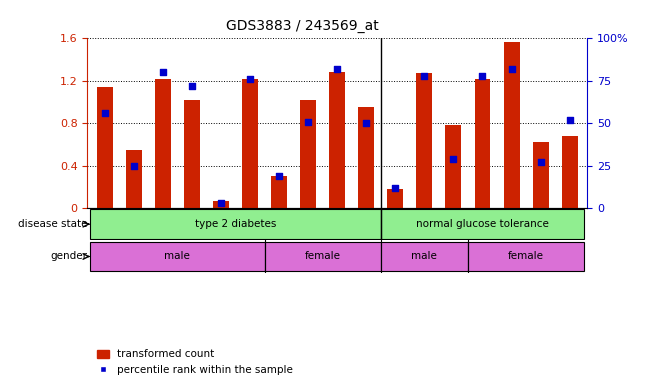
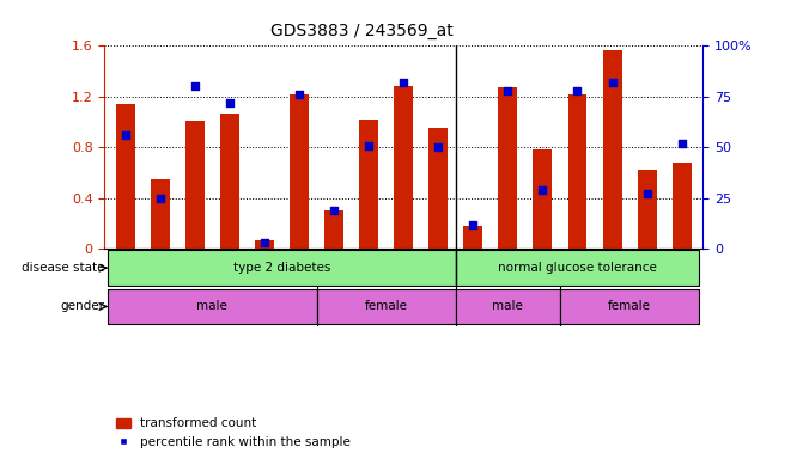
transformed count/GSM572811: 1.22 -> 1.01
transformed count/GSM572813: 1.02 -> 1.07
